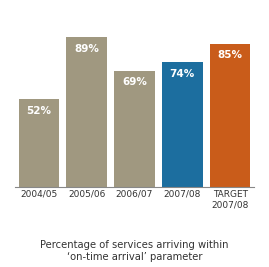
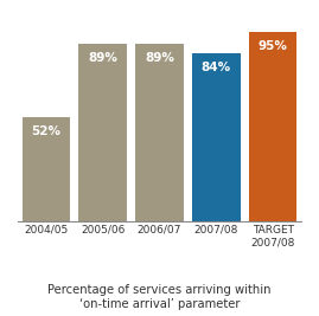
2006/07: 69% -> 89%
2007/08: 74% -> 84%
TARGET 2007/08: 85% -> 95%
